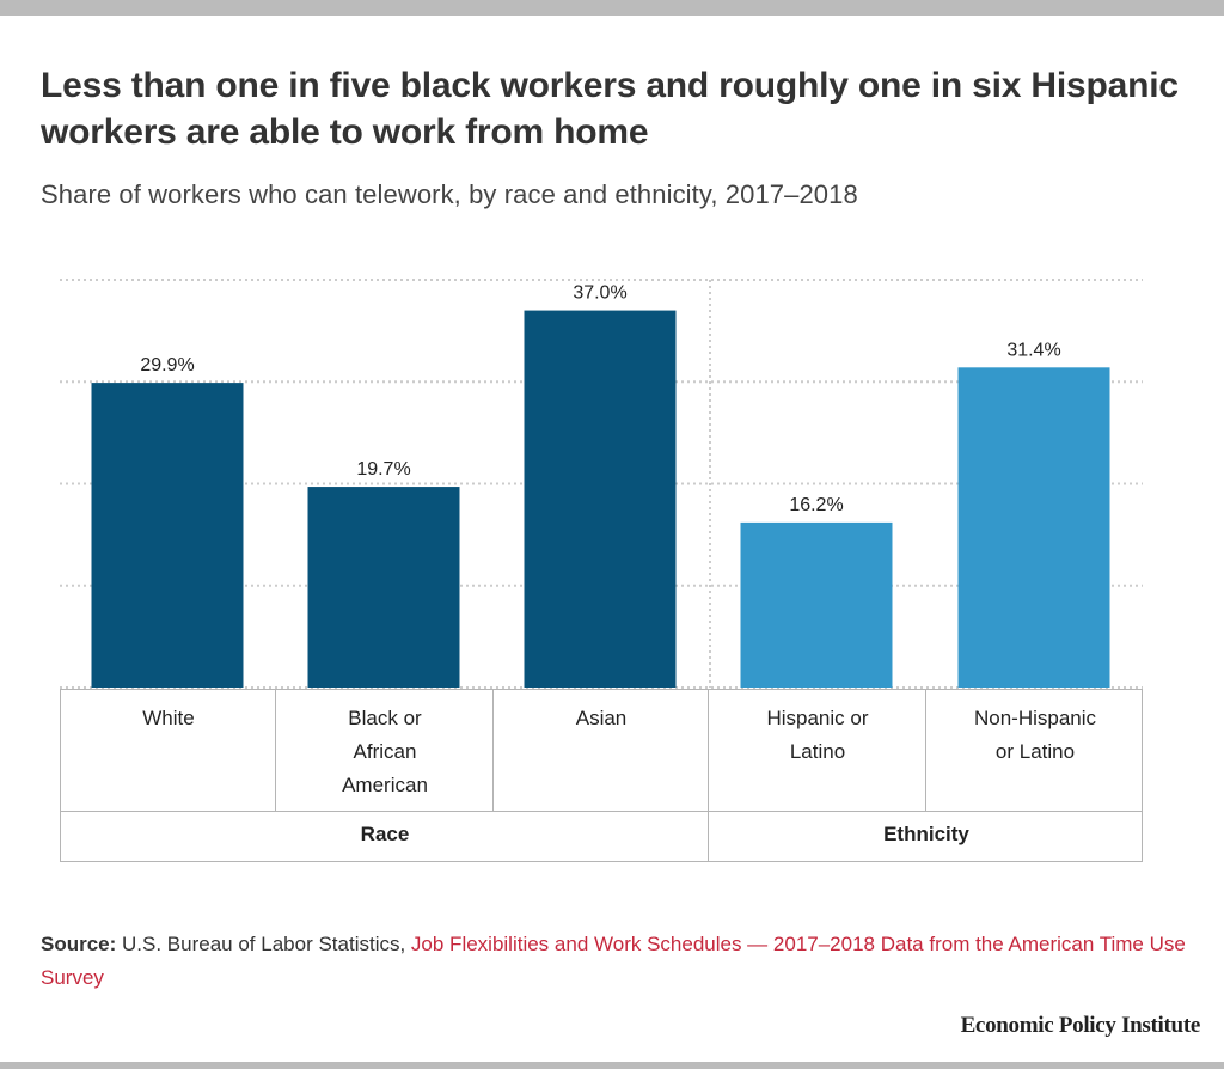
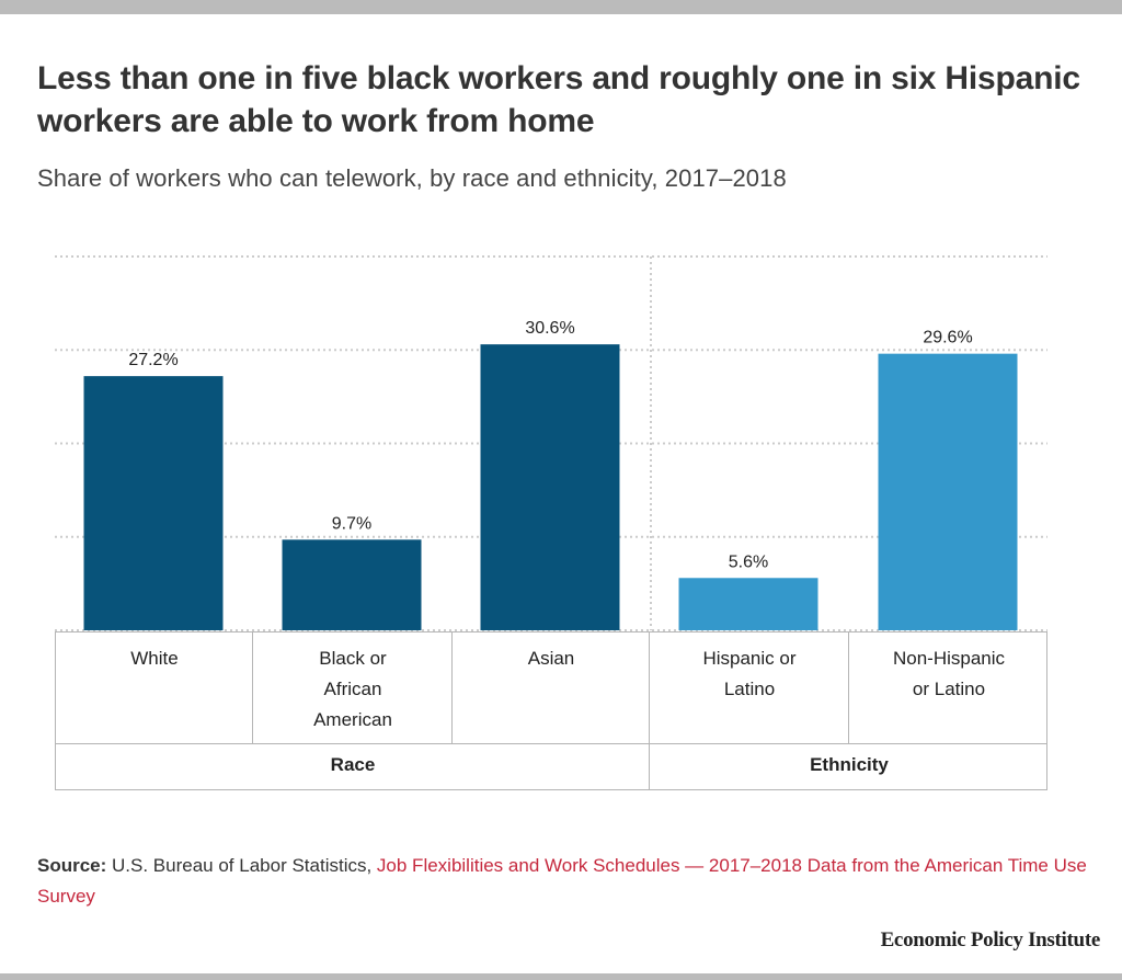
White: 29.9% -> 27.2%
Black or African American: 19.7% -> 9.7%
Asian: 37.0% -> 30.6%
Hispanic or Latino: 16.2% -> 5.6%
Non-Hispanic or Latino: 31.4% -> 29.6%
